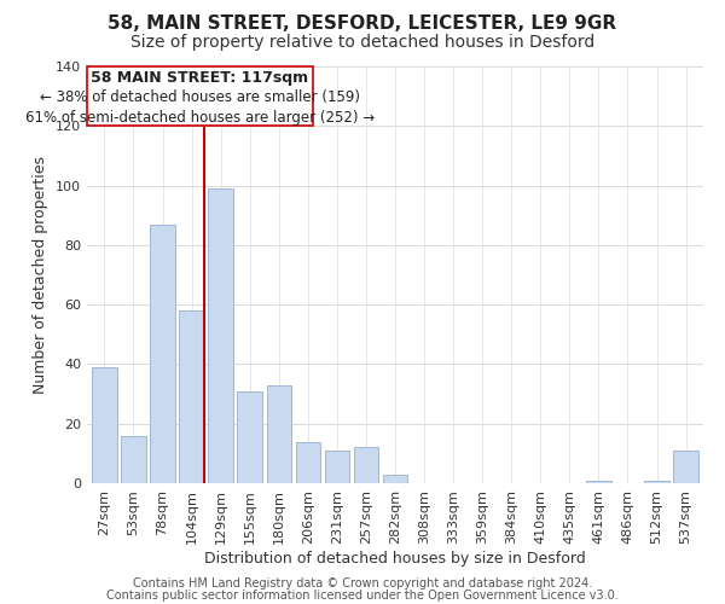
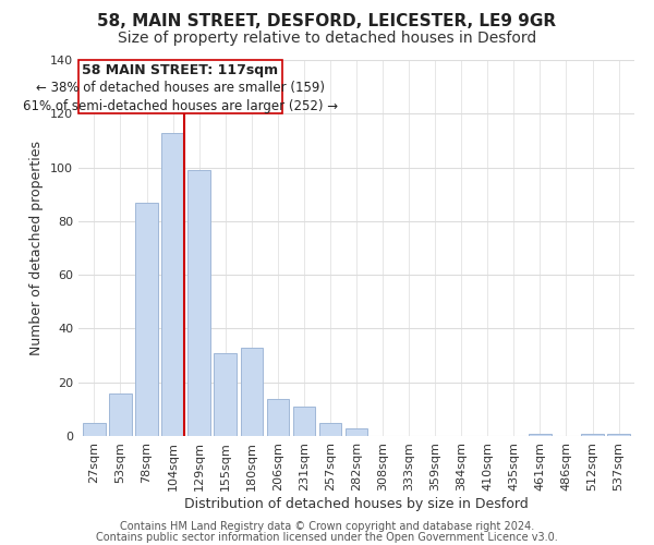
27sqm: 39 -> 5
104sqm: 58 -> 113
257sqm: 12 -> 5
537sqm: 11 -> 1
